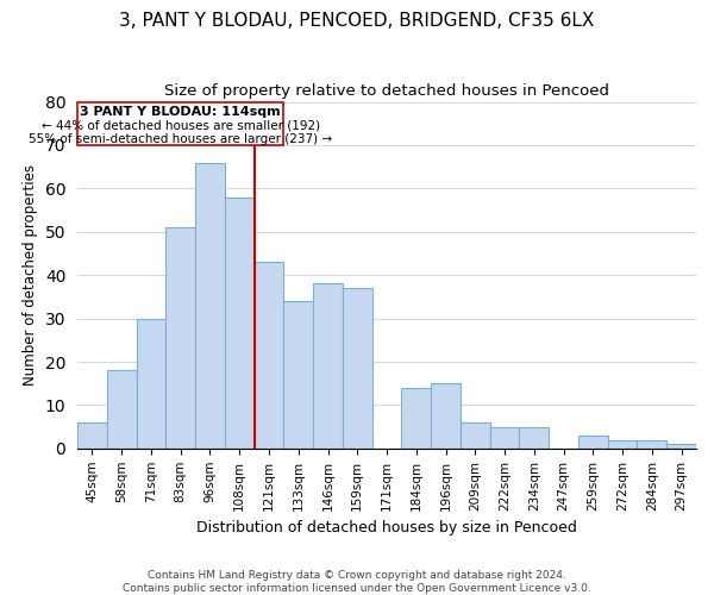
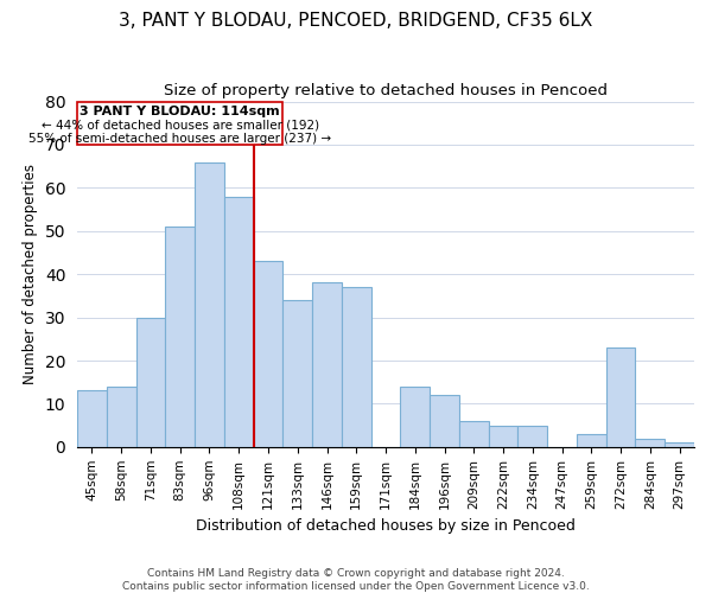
45sqm: 6 -> 13
58sqm: 18 -> 14
196sqm: 15 -> 12
272sqm: 2 -> 23
